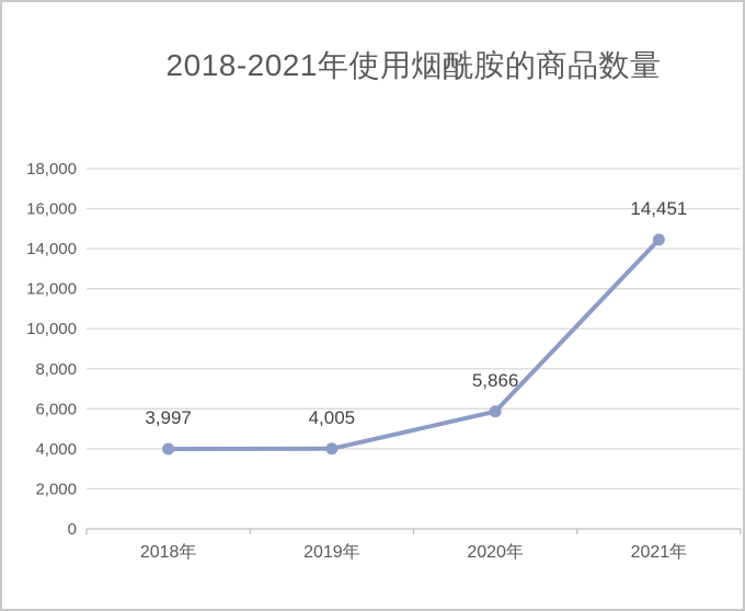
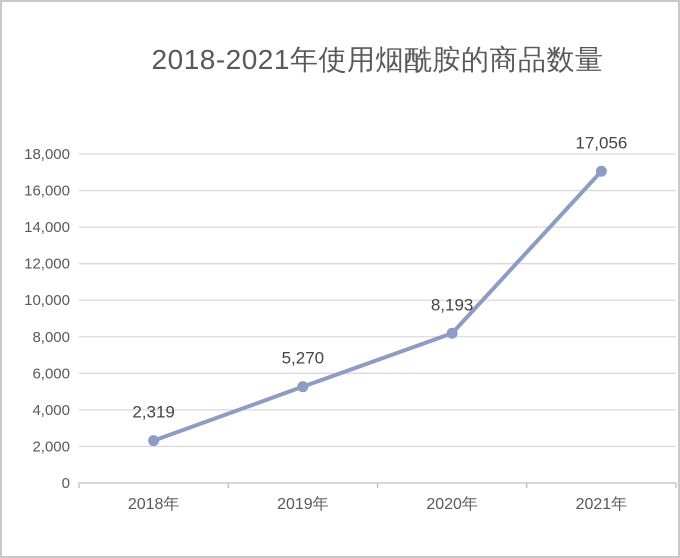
2018年: 3,997 -> 2,319
2019年: 4,005 -> 5,270
2020年: 5,866 -> 8,193
2021年: 14,451 -> 17,056
